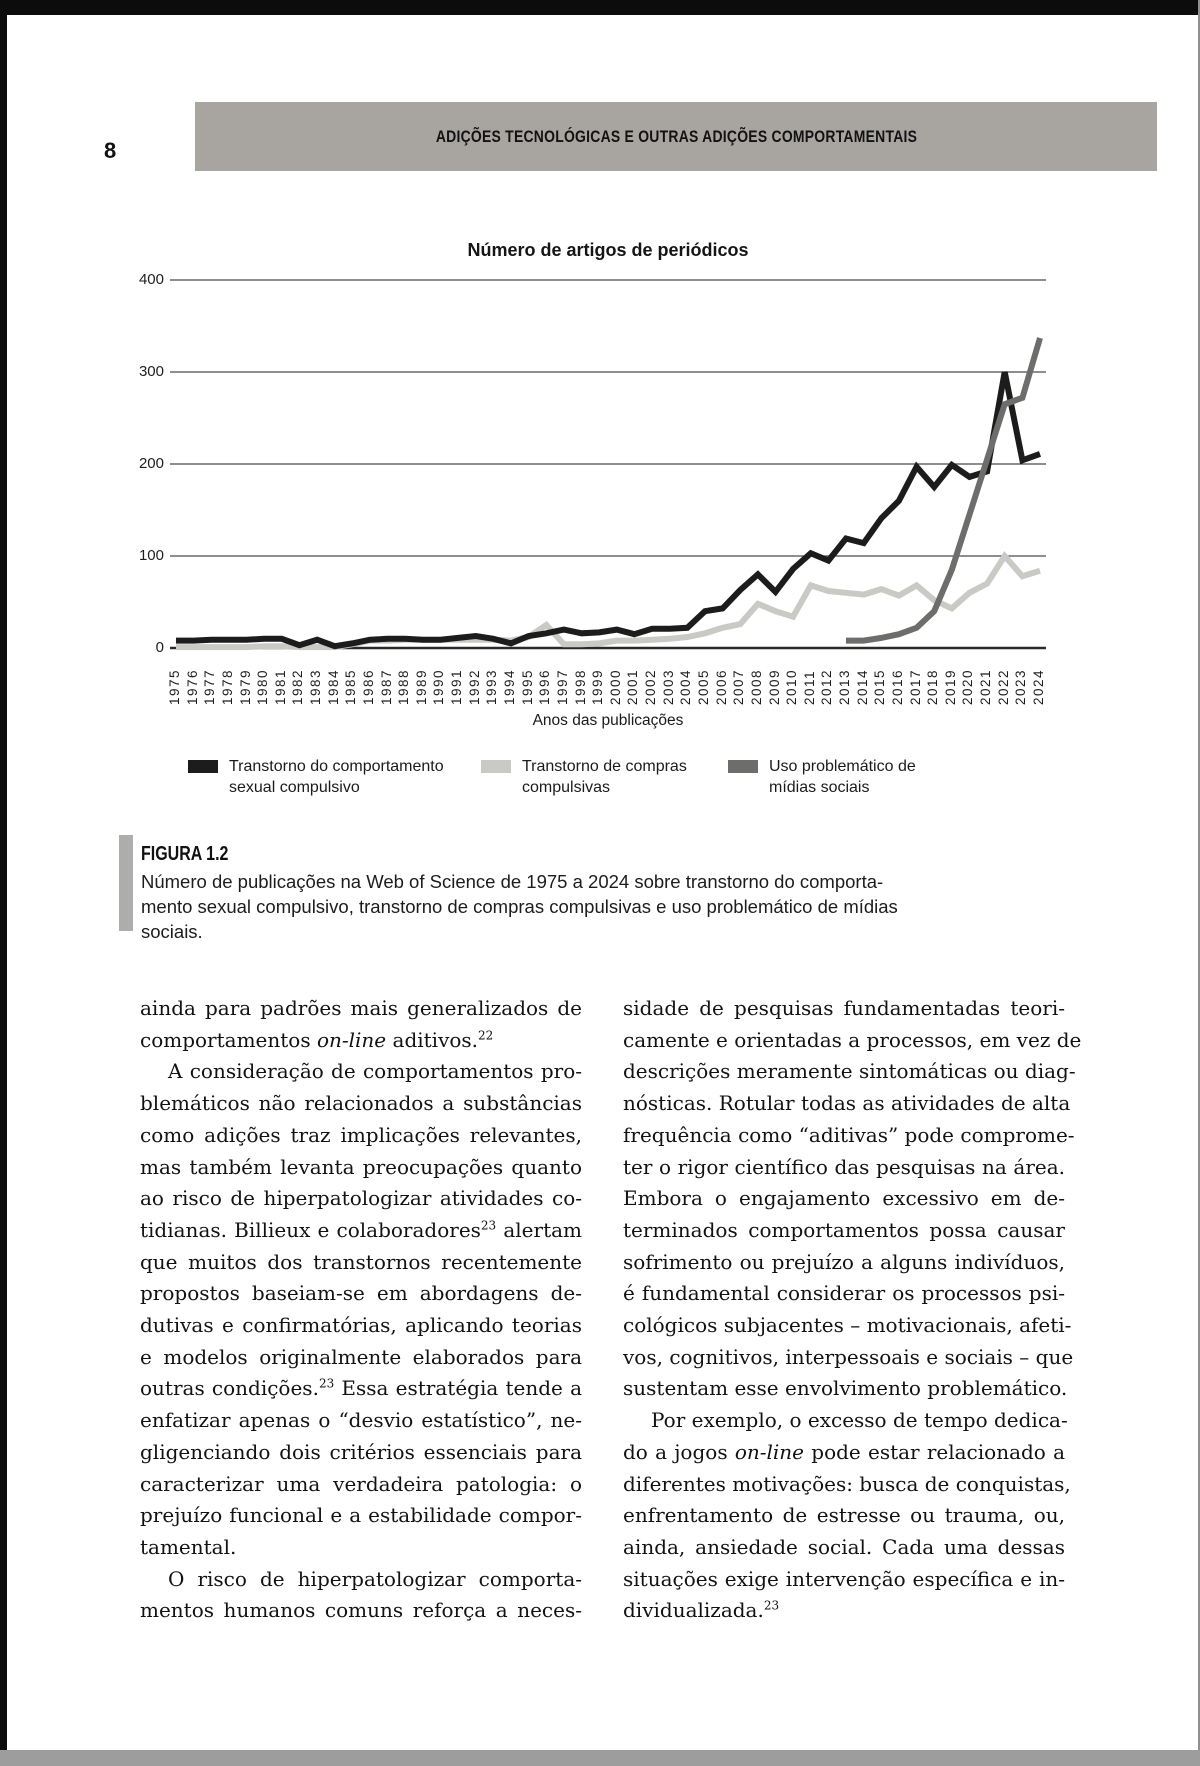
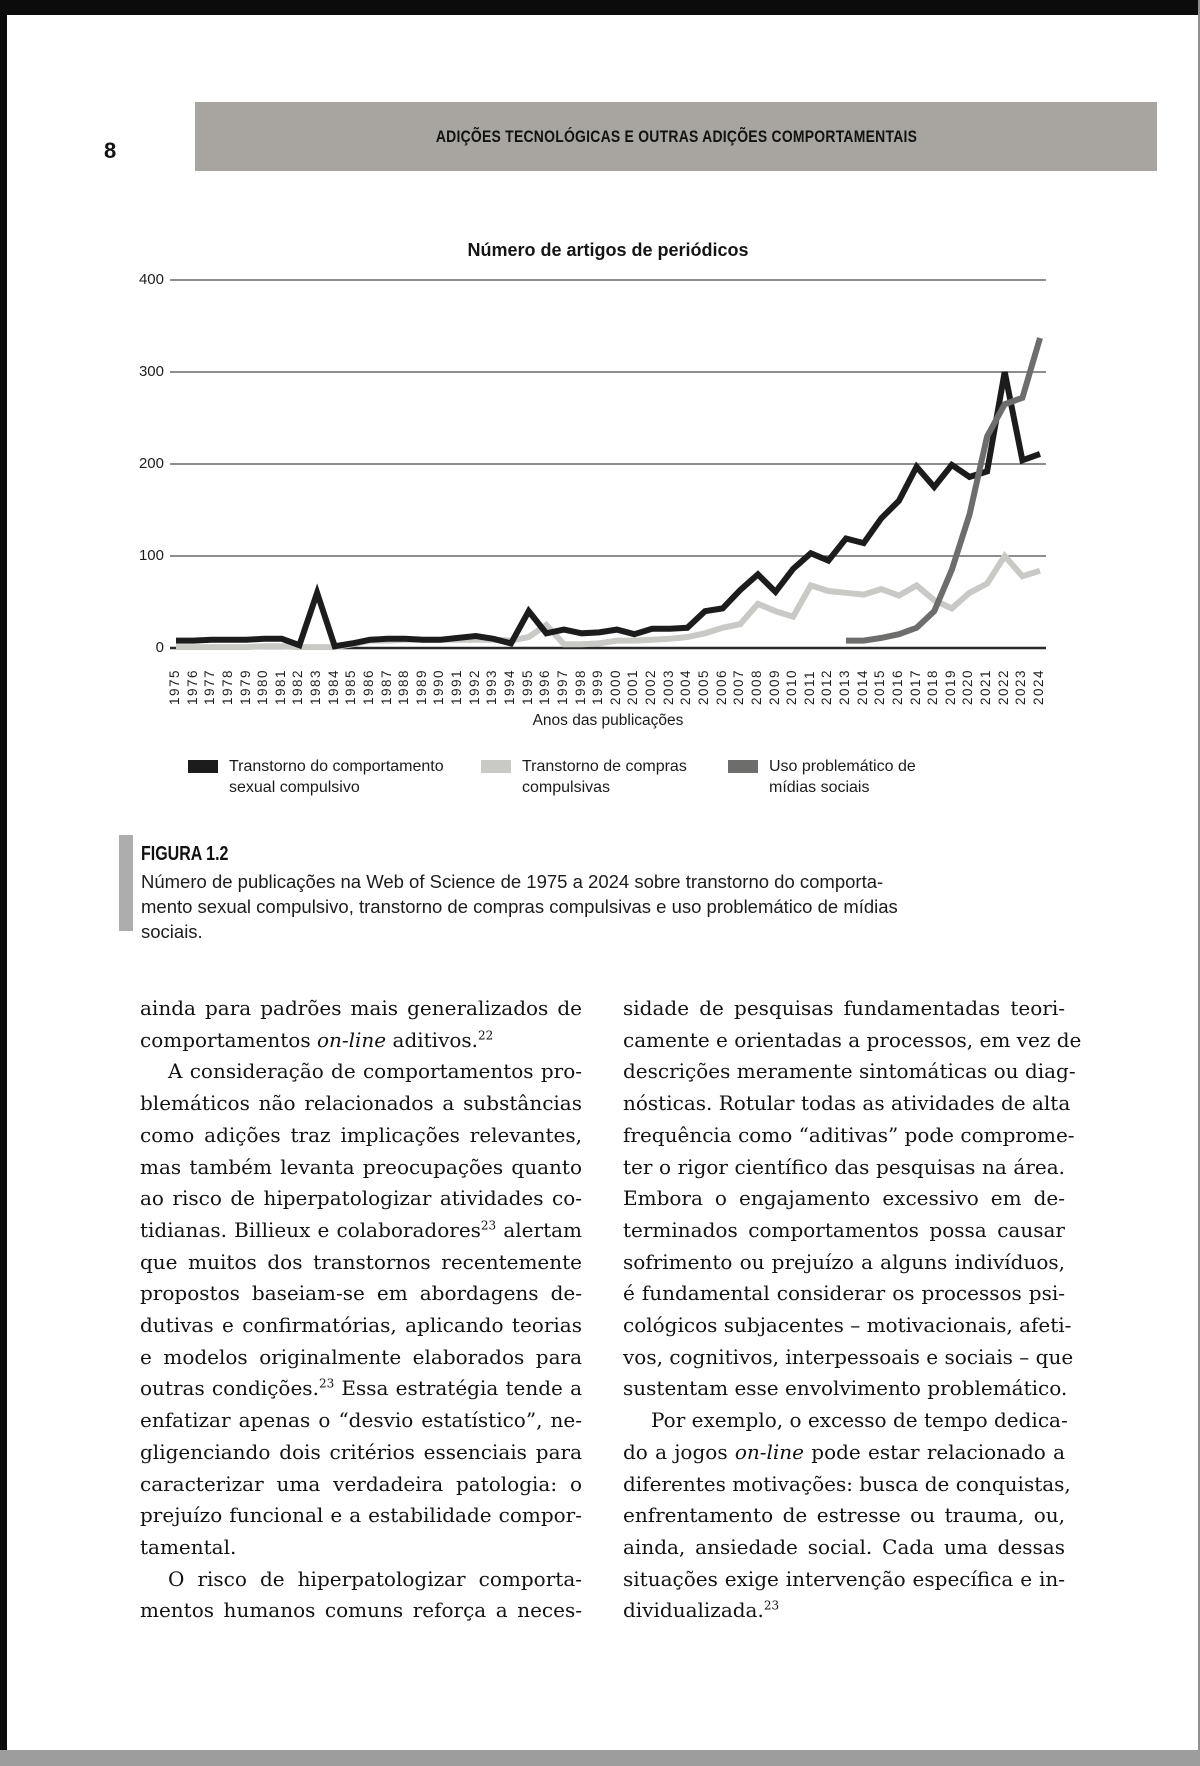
Transtorno do comportamento sexual compulsivo/1983: 10 -> 60
Transtorno do comportamento sexual compulsivo/1995: 10 -> 40
Uso problemático de mídias sociais/2021: 200 -> 230
